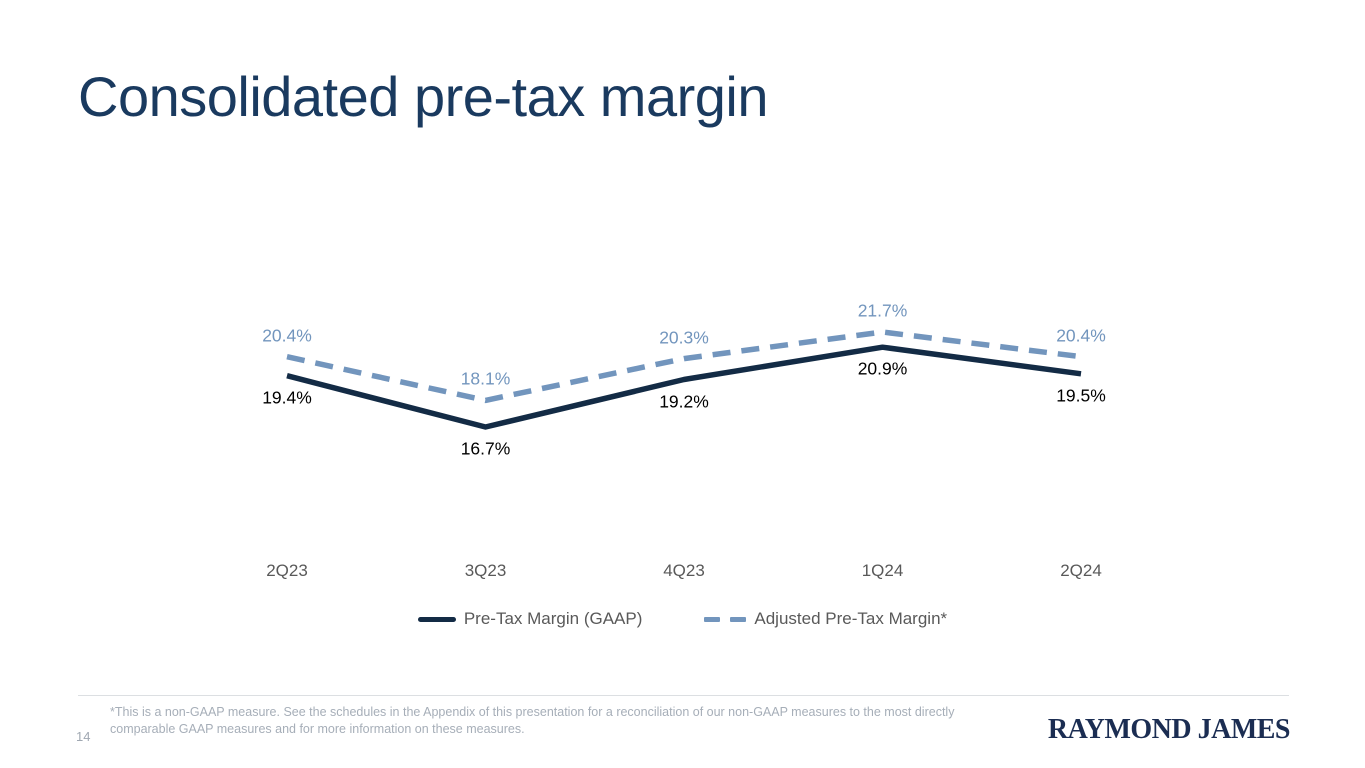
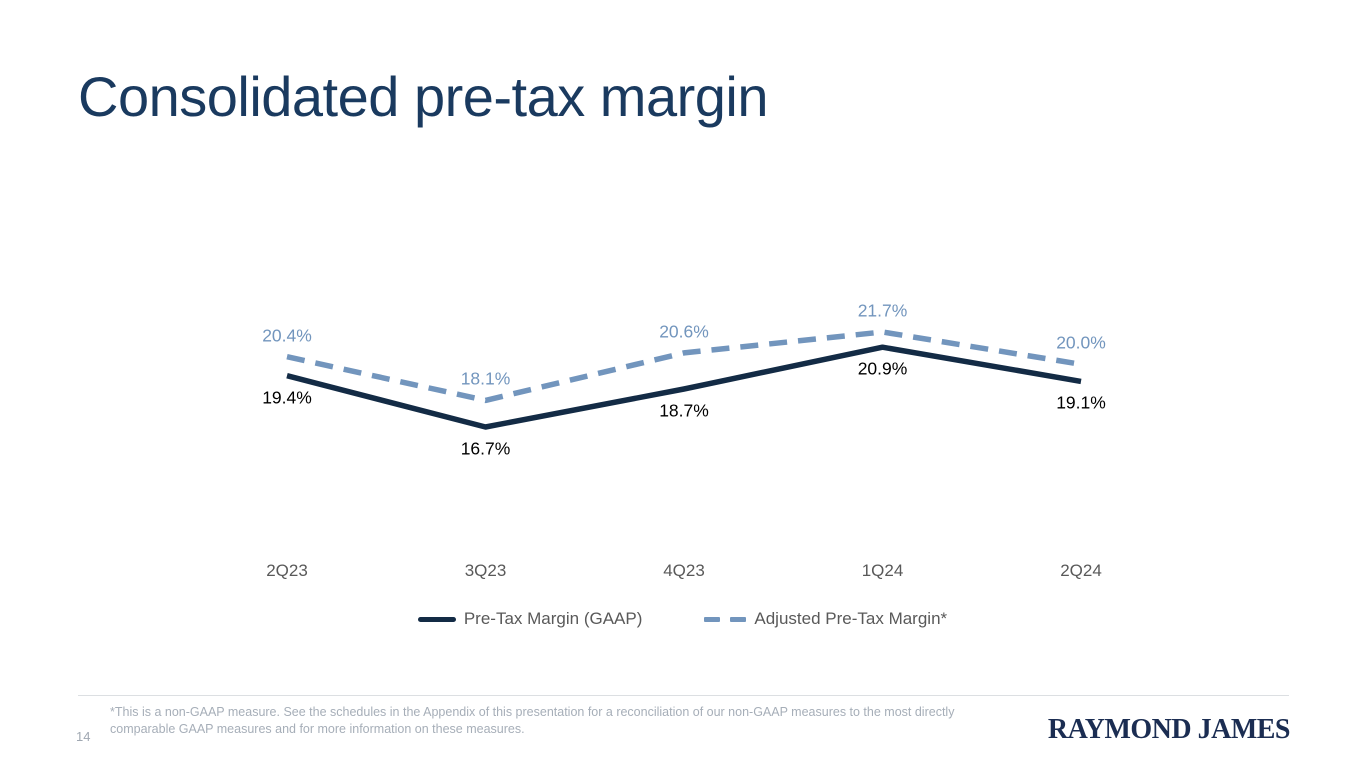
Pre-Tax Margin (GAAP)/4Q23: 19.2% -> 18.7%
Adjusted Pre-Tax Margin*/4Q23: 20.3% -> 20.6%
Pre-Tax Margin (GAAP)/2Q24: 19.5% -> 19.1%
Adjusted Pre-Tax Margin*/2Q24: 20.4% -> 20.0%
